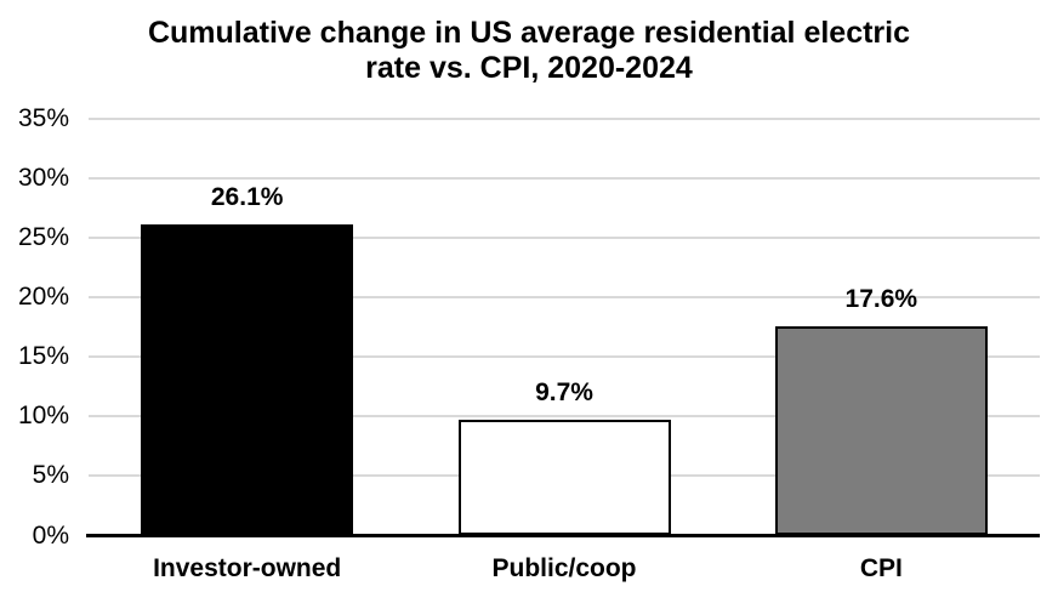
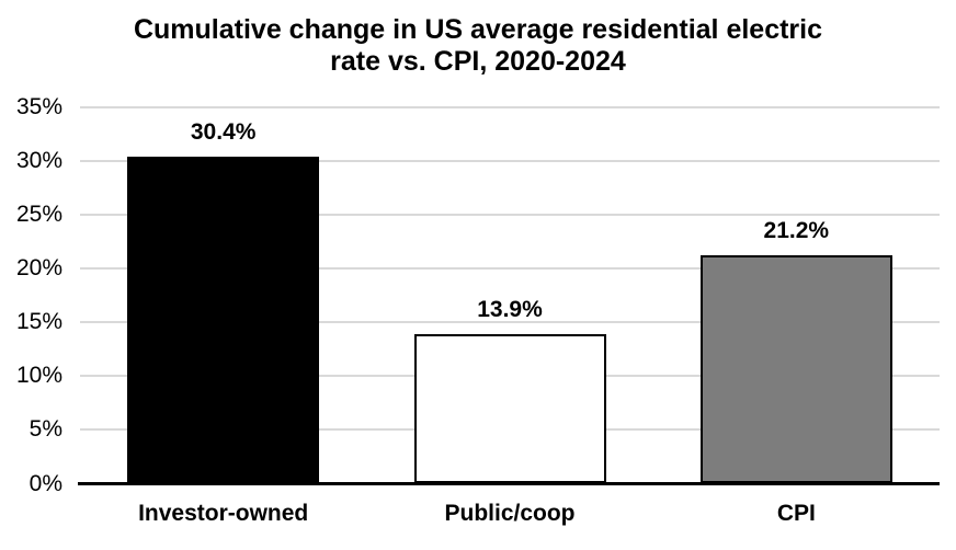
Investor-owned: 26.1% -> 30.4%
Public/coop: 9.7% -> 13.9%
CPI: 17.6% -> 21.2%
